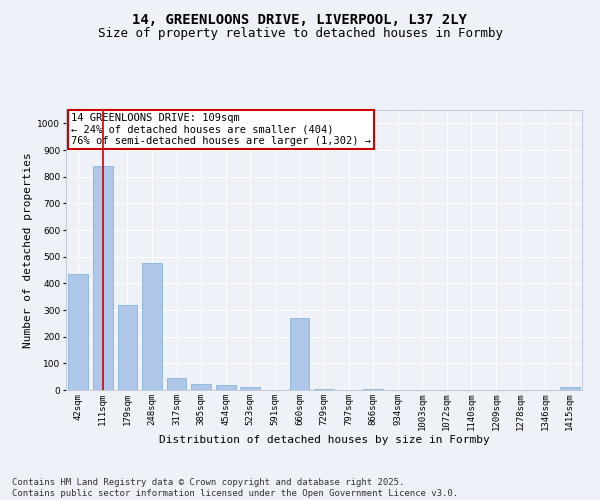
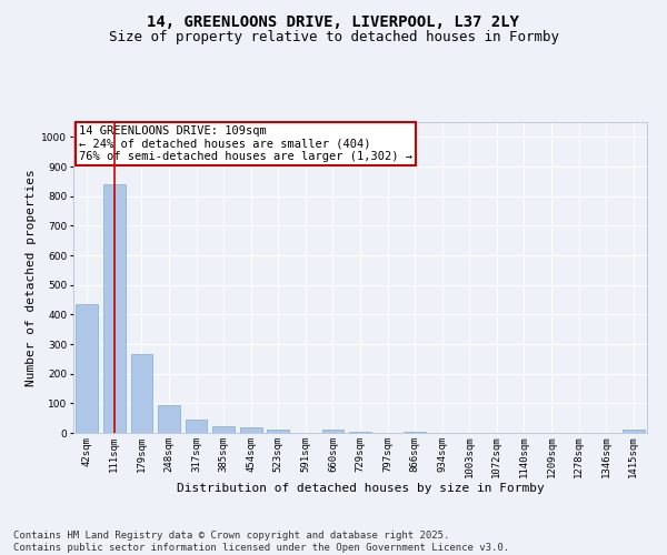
179sqm: 320 -> 268
248sqm: 475 -> 95
660sqm: 270 -> 12
